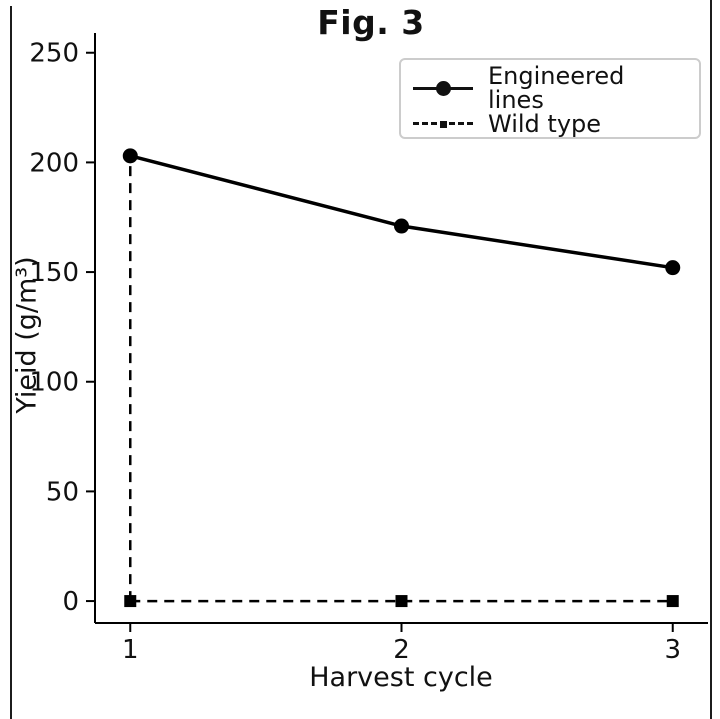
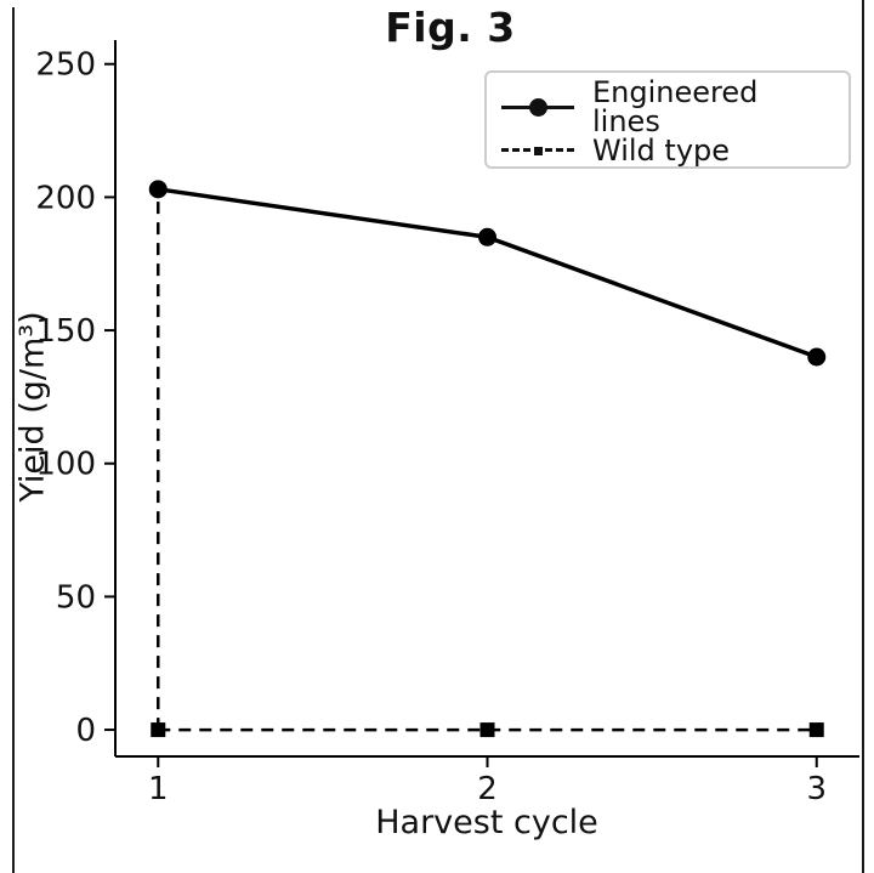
Engineered lines/2: 171 -> 185
Engineered lines/3: 152 -> 140
